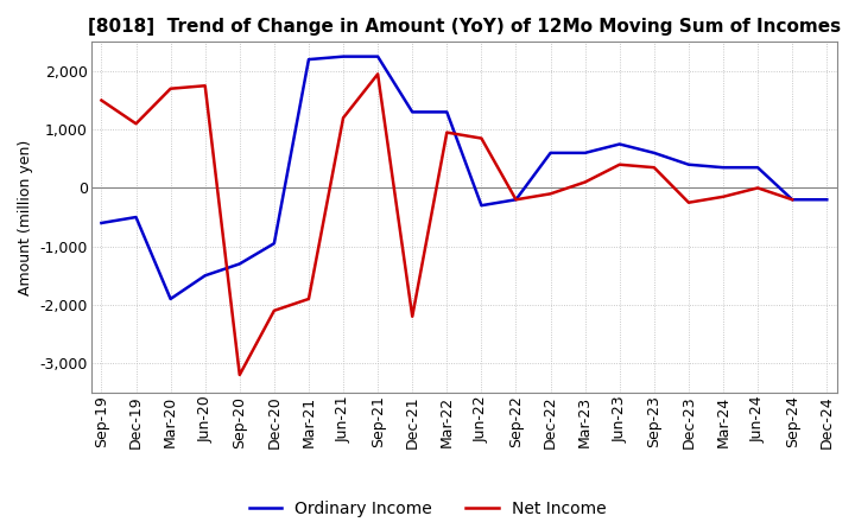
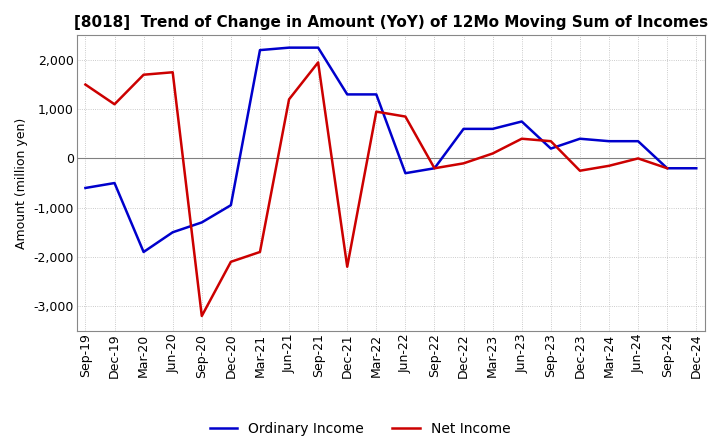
Ordinary Income/Sep-23: 600 -> 200
